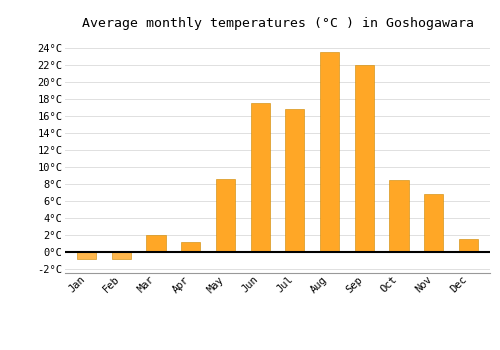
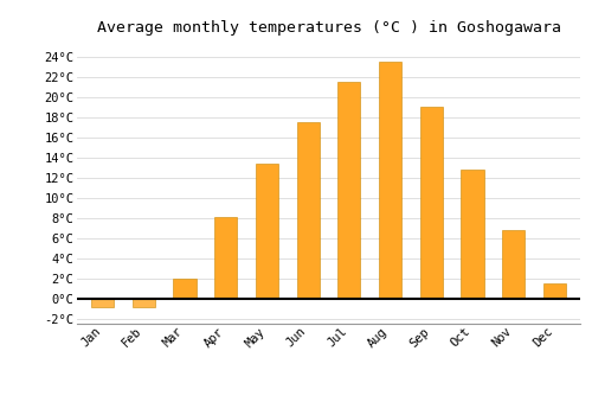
Apr: 1.2°C -> 8.1°C
May: 8.6°C -> 13.4°C
Jul: 16.8°C -> 21.5°C
Sep: 22.0°C -> 19.0°C
Oct: 8.4°C -> 12.8°C
